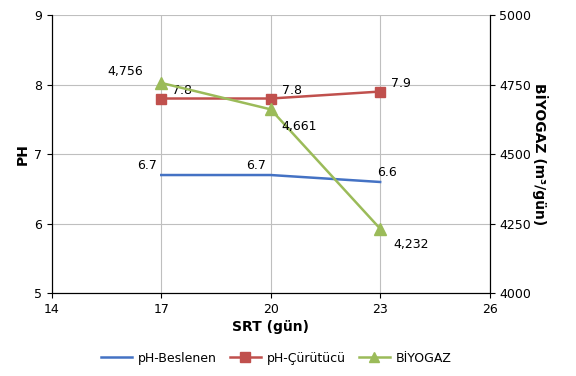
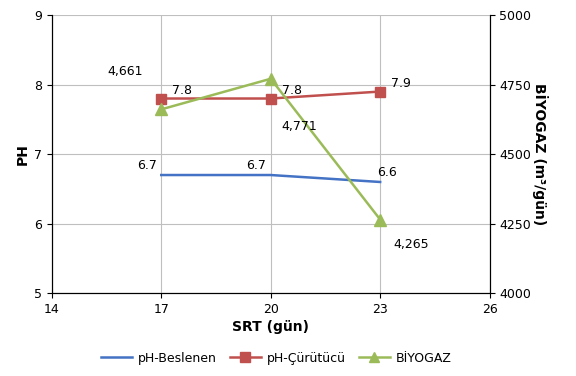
BİYOGAZ/17: 4,756 -> 4,661
BİYOGAZ/20: 4,661 -> 4,771
BİYOGAZ/23: 4,232 -> 4,265
